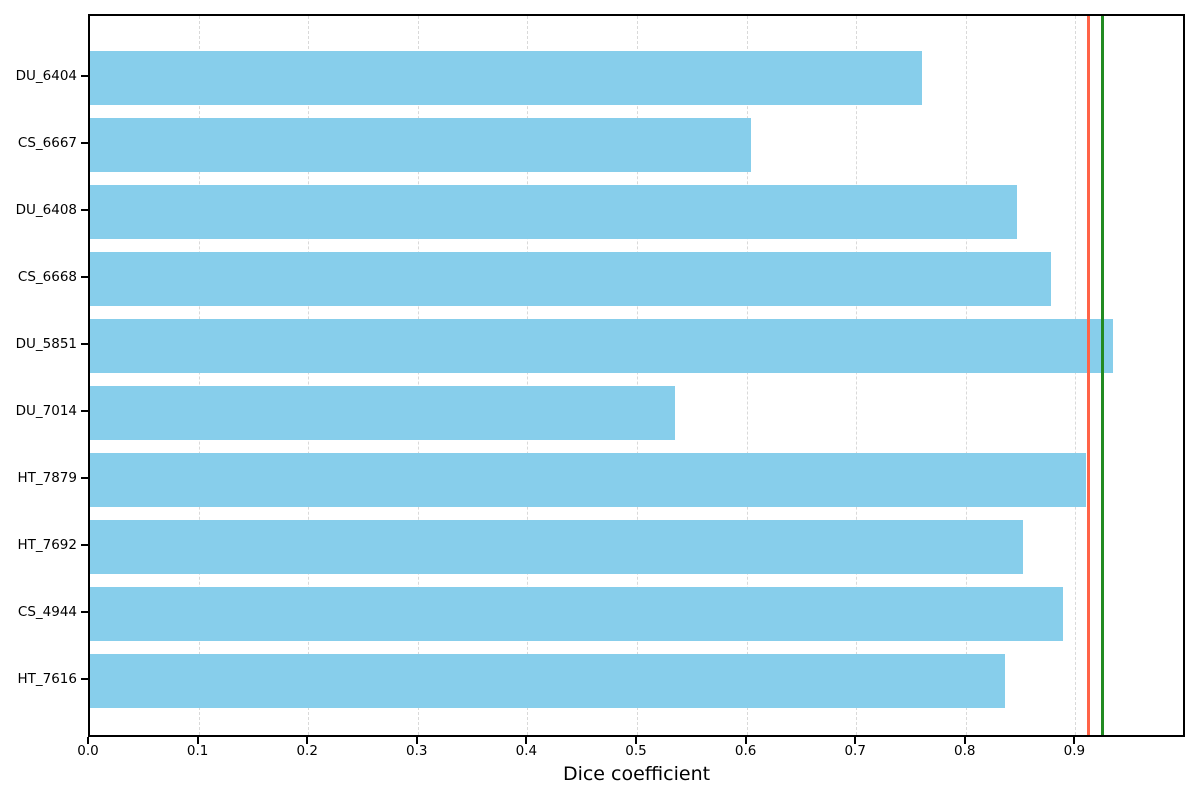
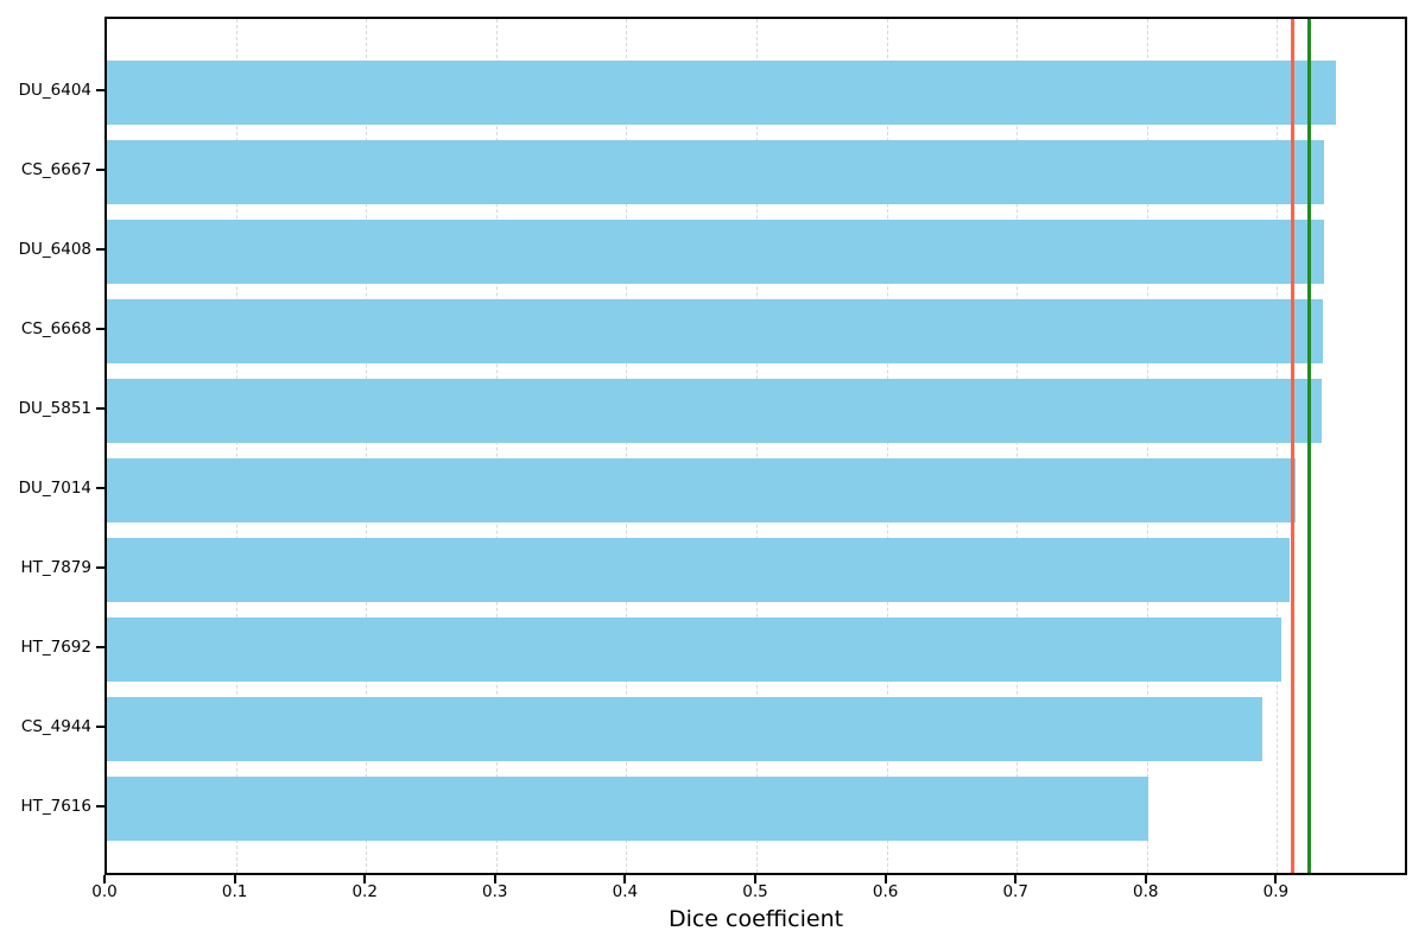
DU_6404: 0.759 -> 0.944
CS_6667: 0.603 -> 0.935
DU_6408: 0.846 -> 0.935
CS_6668: 0.877 -> 0.934
DU_7014: 0.534 -> 0.913
HT_7692: 0.851 -> 0.902
HT_7616: 0.835 -> 0.800
